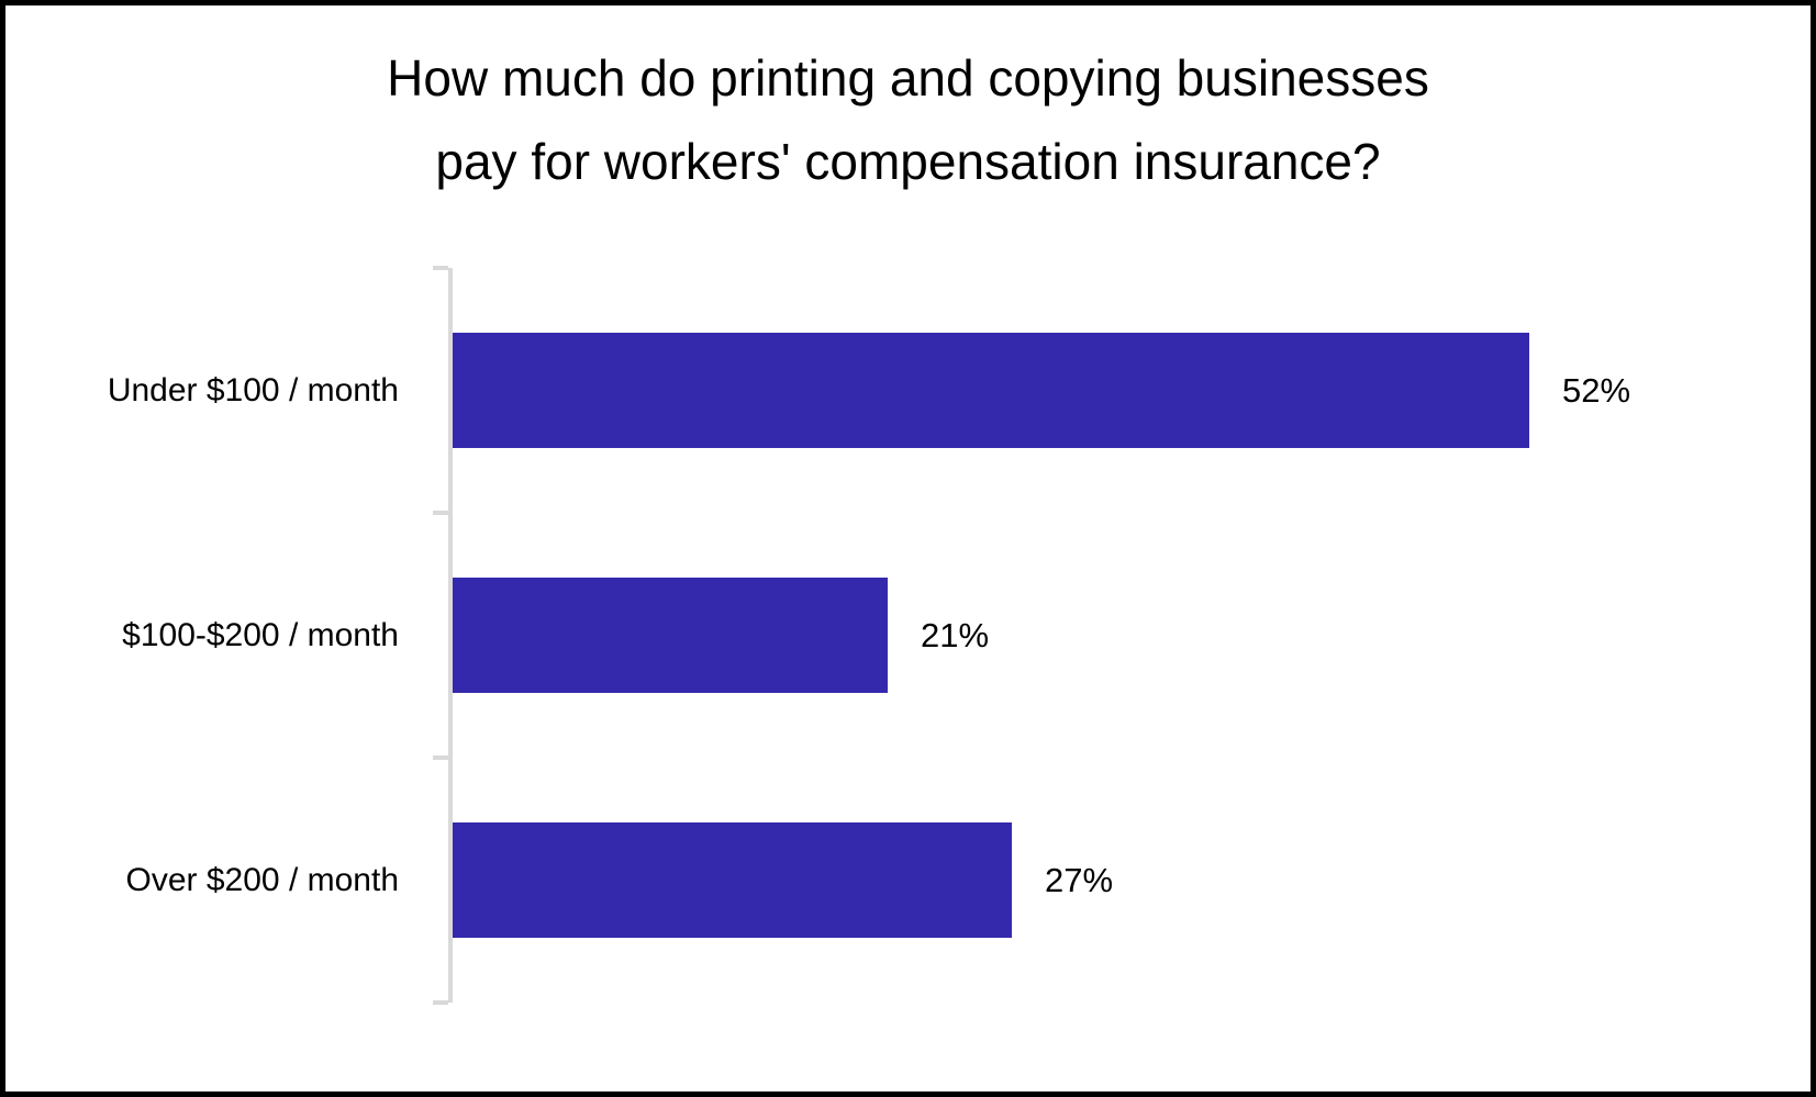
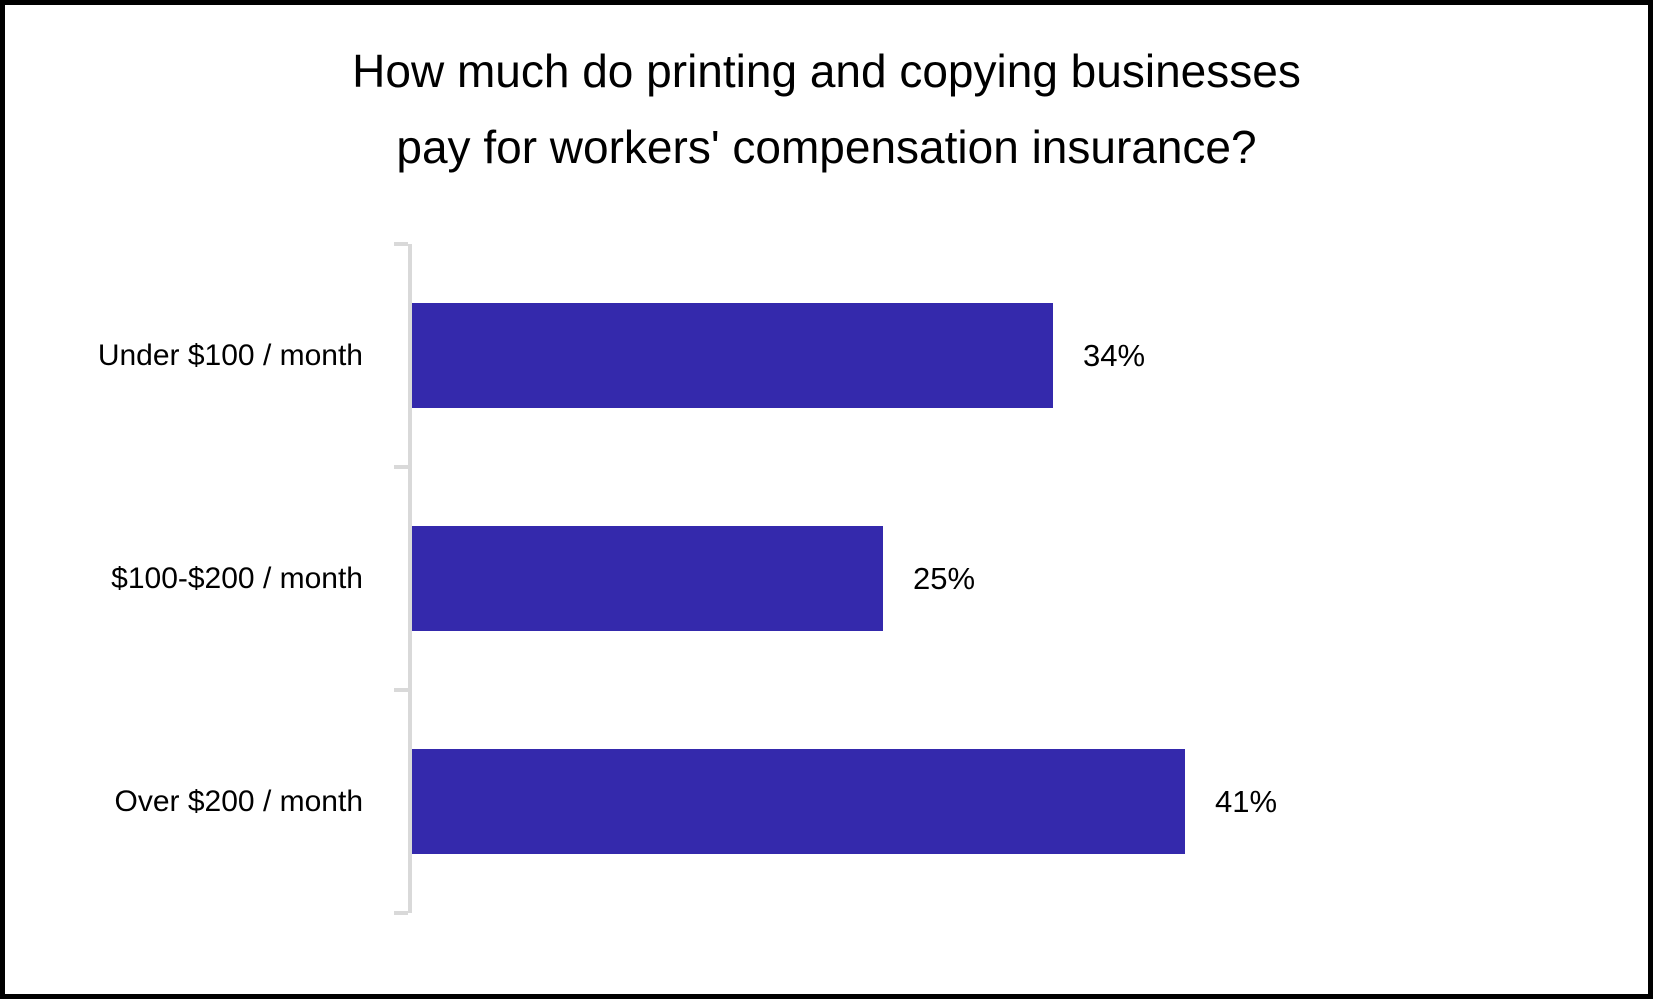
Under $100 / month: 52% -> 34%
$100-$200 / month: 21% -> 25%
Over $200 / month: 27% -> 41%
